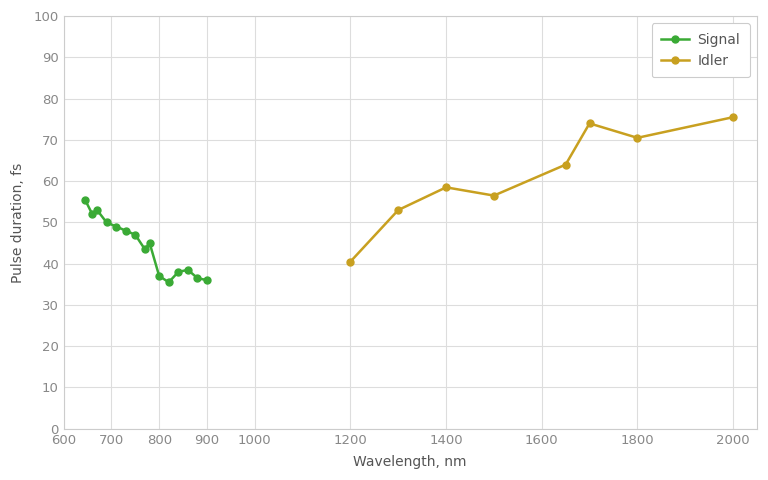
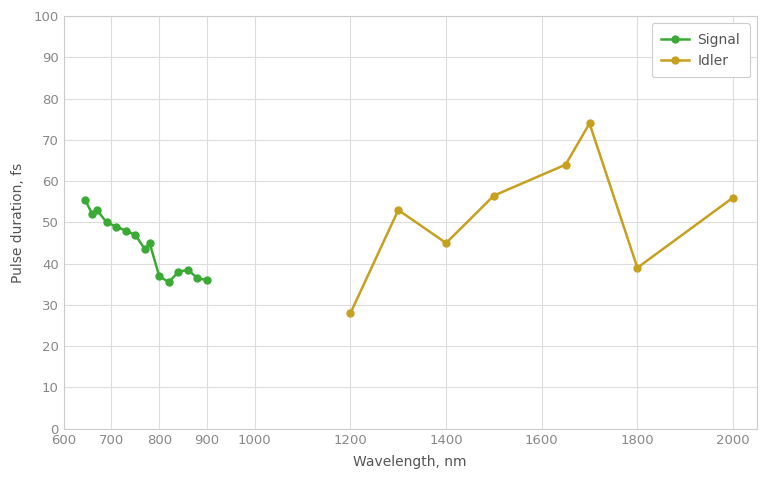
Idler/1200: 40.5 -> 28.0
Idler/1400: 58.5 -> 45.0
Idler/1800: 70.5 -> 39.0
Idler/2000: 75.5 -> 56.0
